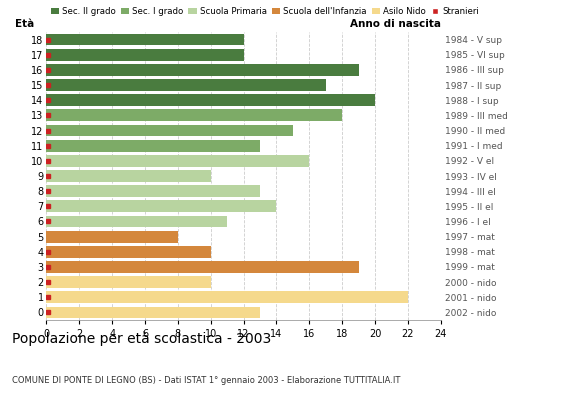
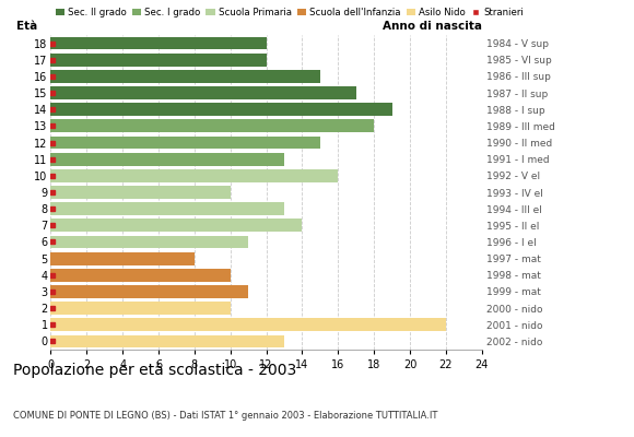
16: 19 -> 15
14: 20 -> 19
3: 19 -> 11
